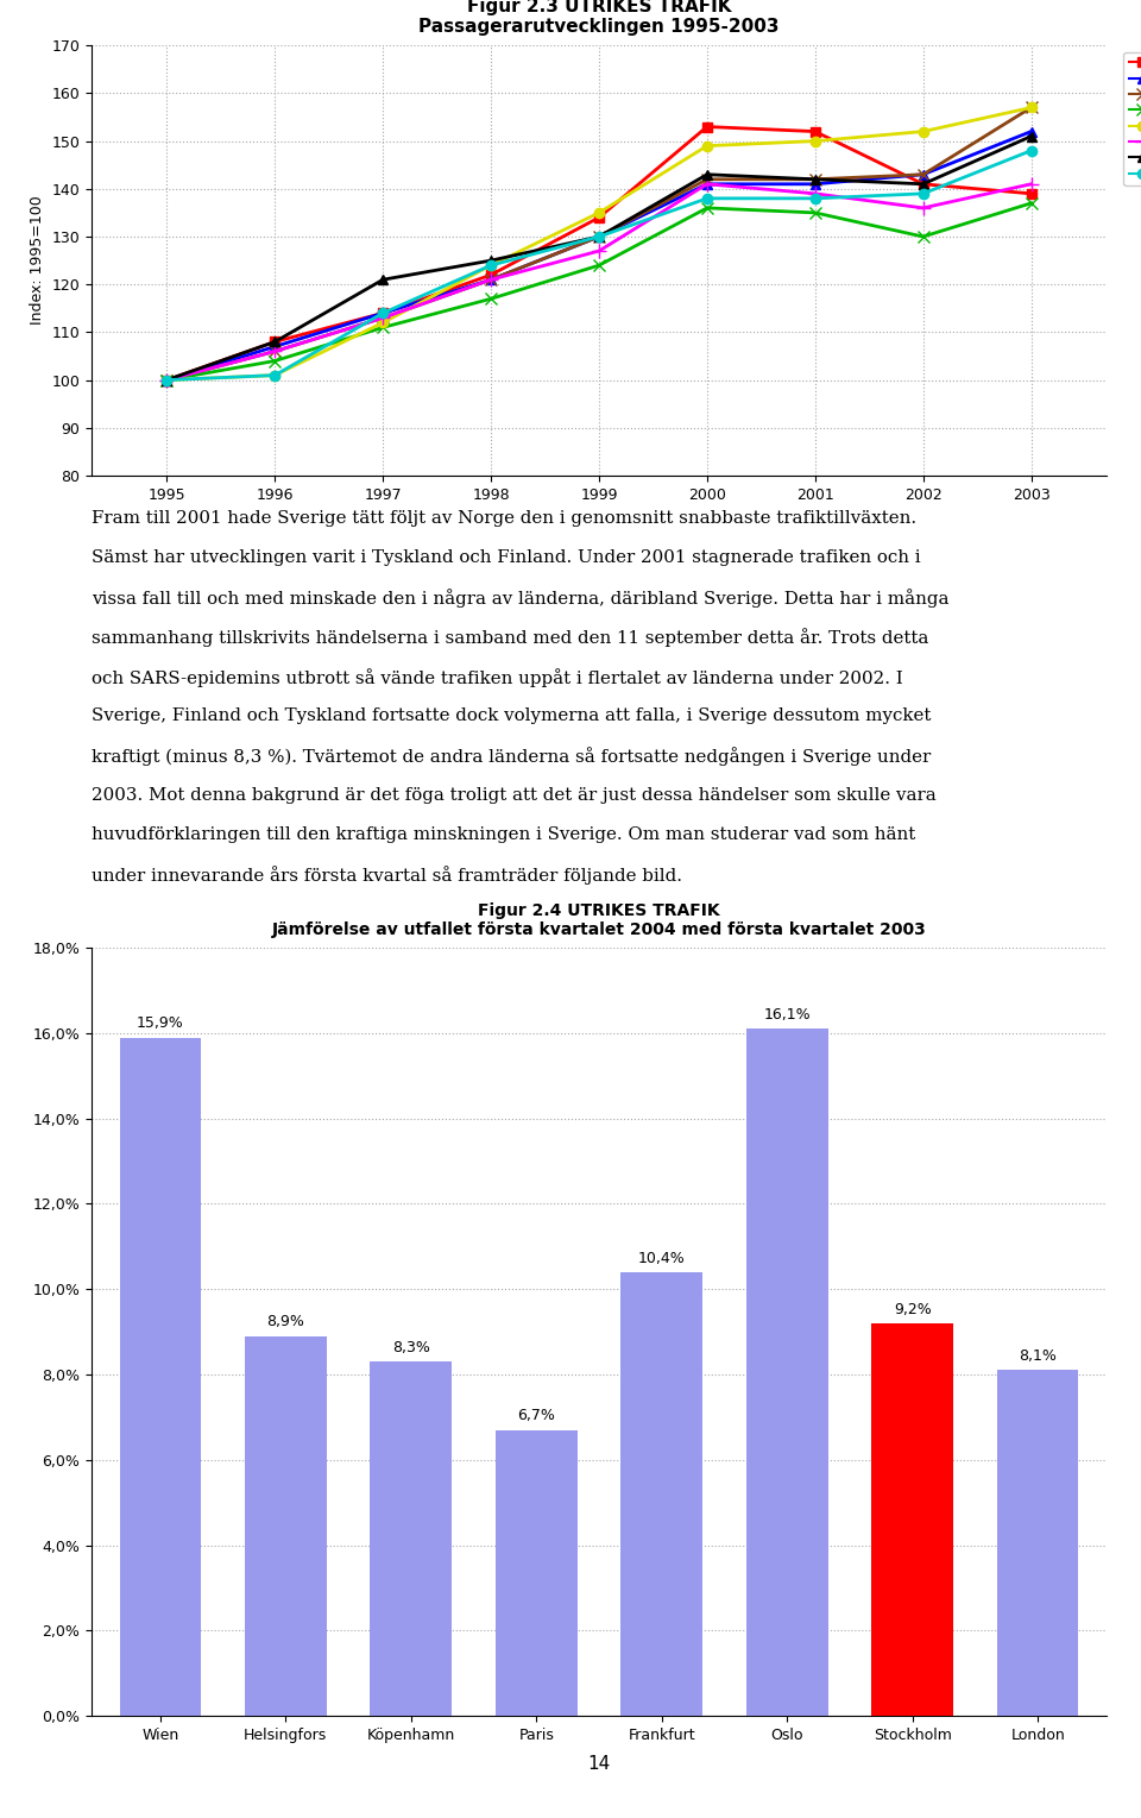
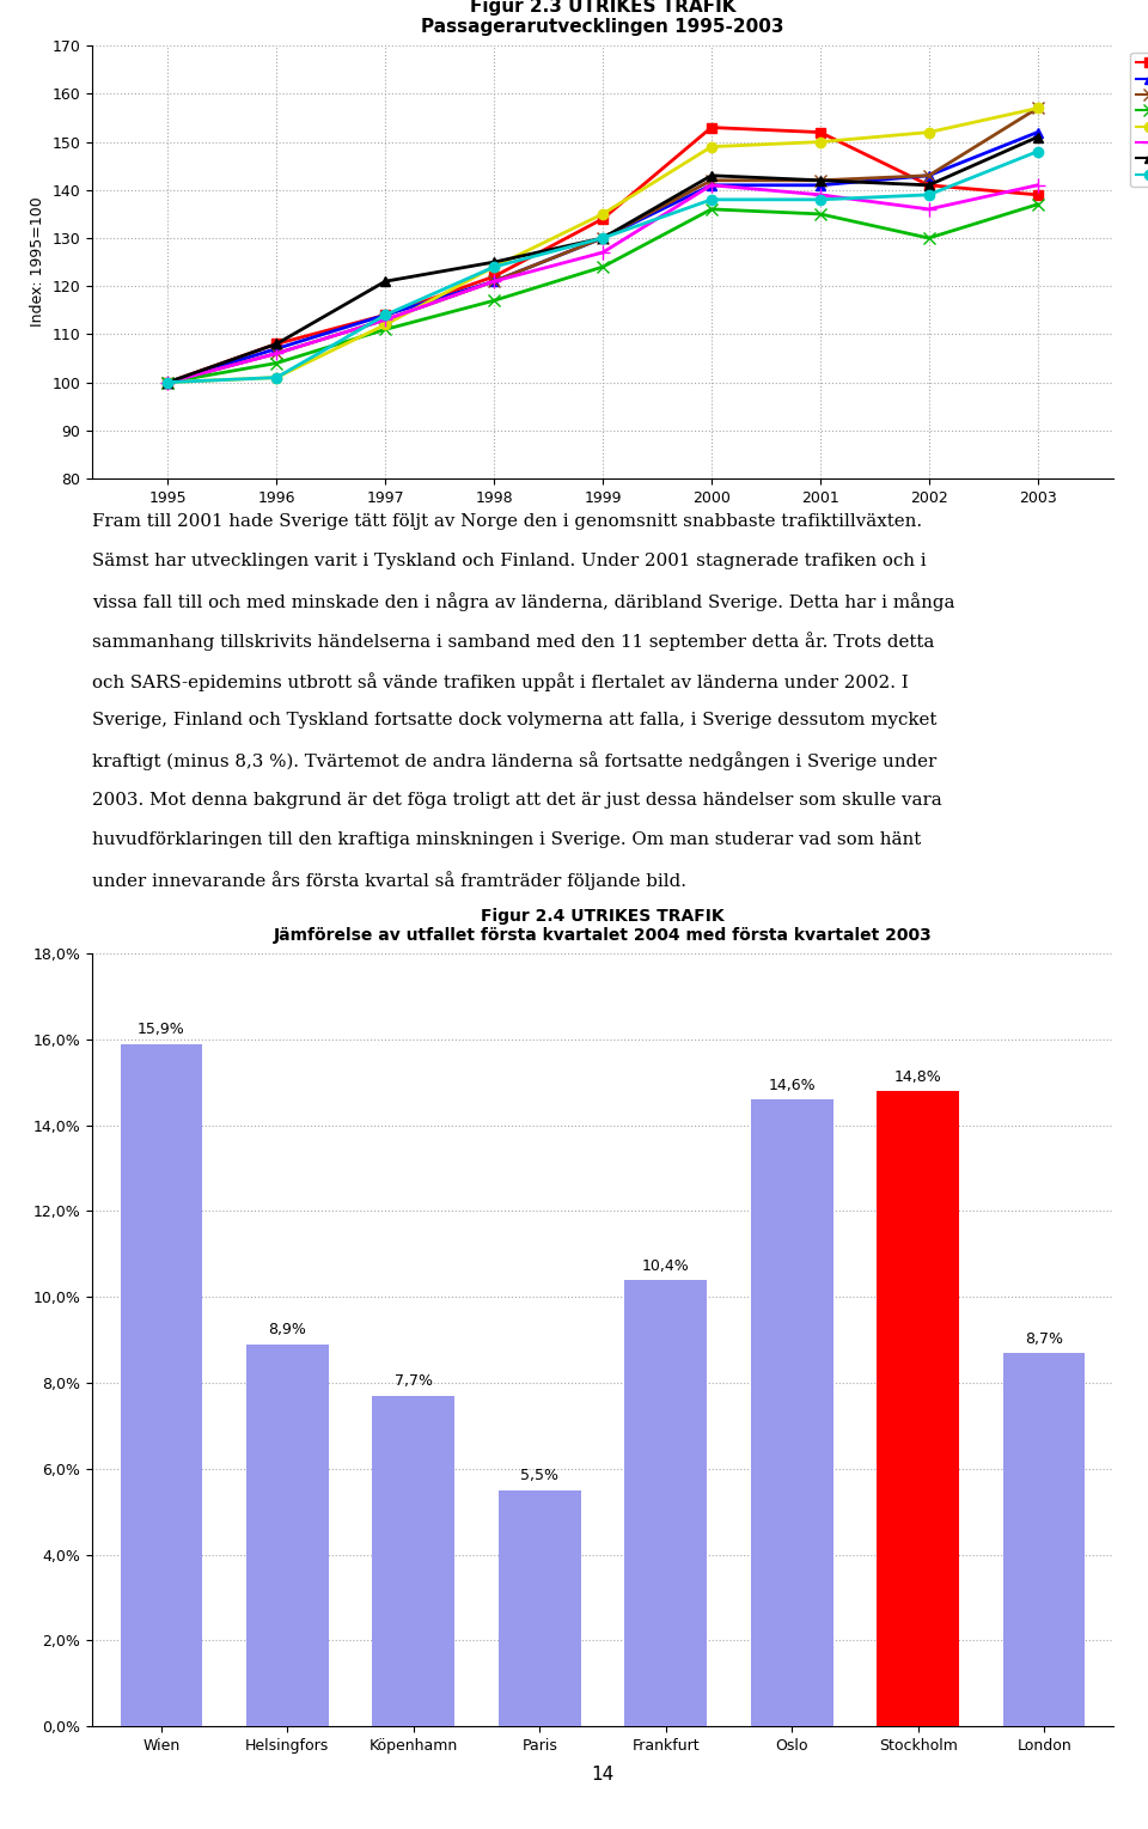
Köpenhamn: 8,3% -> 7,7%
Paris: 6,7% -> 5,5%
Oslo: 16,1% -> 14,6%
Stockholm: 9,2% -> 14,8%
London: 8,1% -> 8,7%
